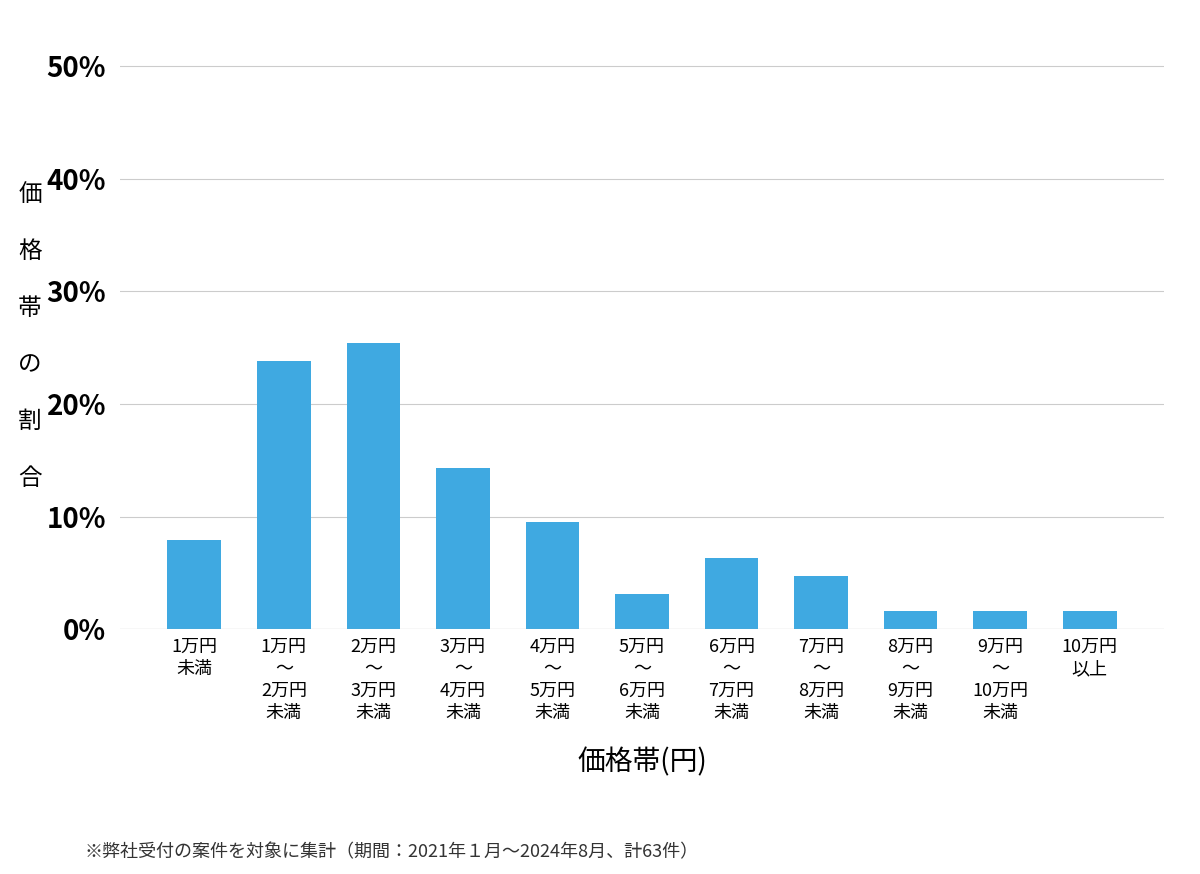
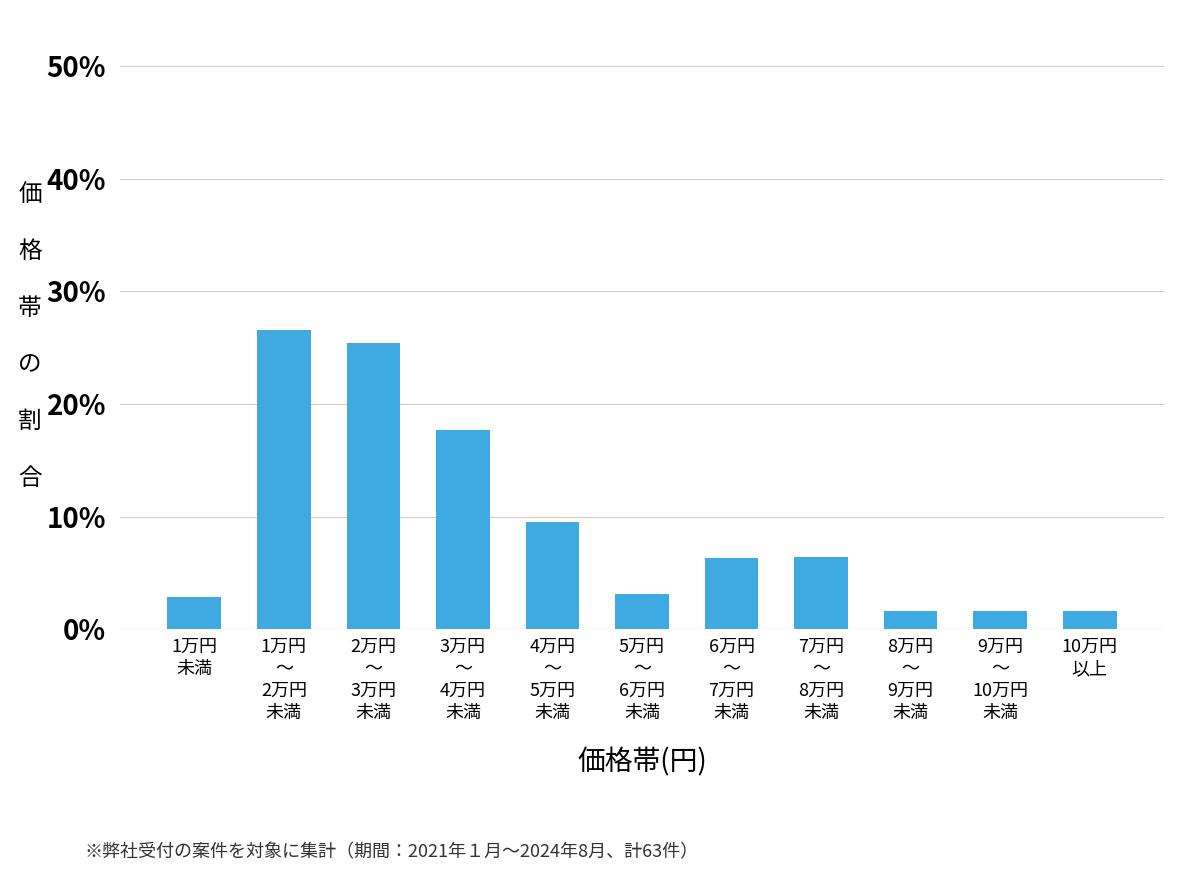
1万円 未満: 7.9% -> 2.9%
1万円 〜 2万円 未満: 23.8% -> 26.6%
3万円 〜 4万円 未満: 14.3% -> 17.7%
7万円 〜 8万円 未満: 4.8% -> 6.4%
